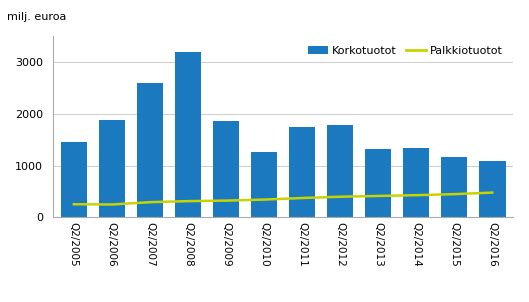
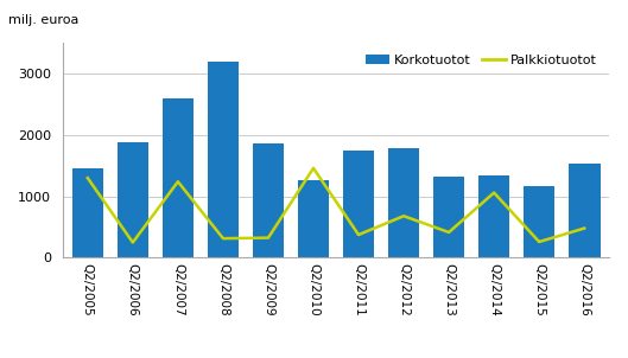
Palkkiotuotot/Q2/2005: 260 -> 1300
Palkkiotuotot/Q2/2007: 300 -> 1240
Palkkiotuotot/Q2/2010: 340 -> 1460
Palkkiotuotot/Q2/2012: 400 -> 680
Palkkiotuotot/Q2/2014: 430 -> 1060
Palkkiotuotot/Q2/2015: 450 -> 260
Korkotuotot/Q2/2016: 1090 -> 1540
